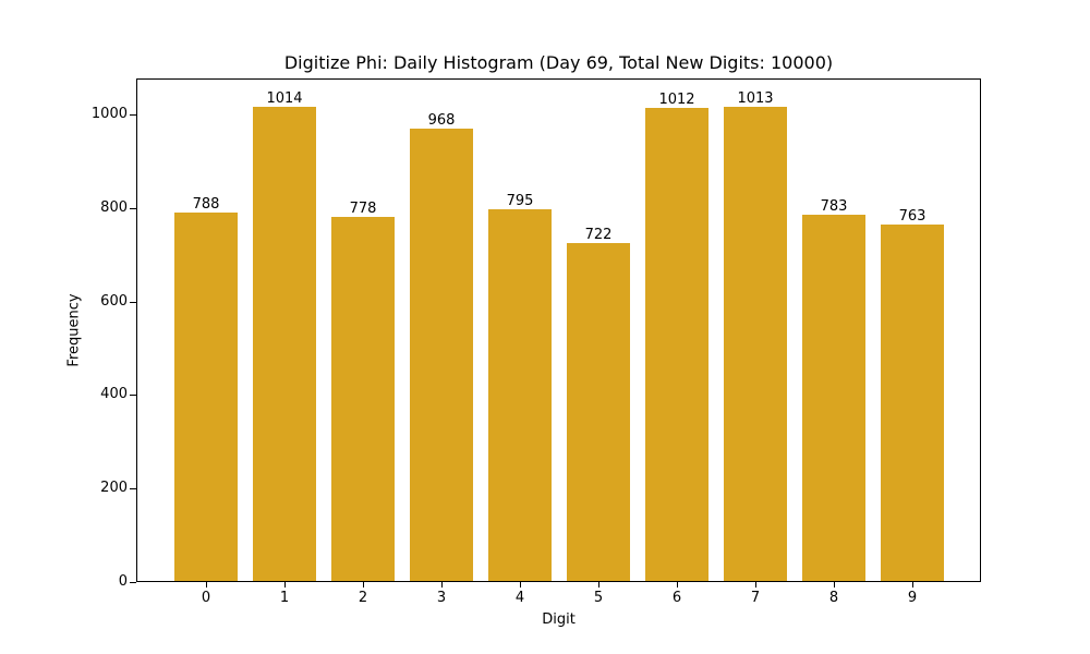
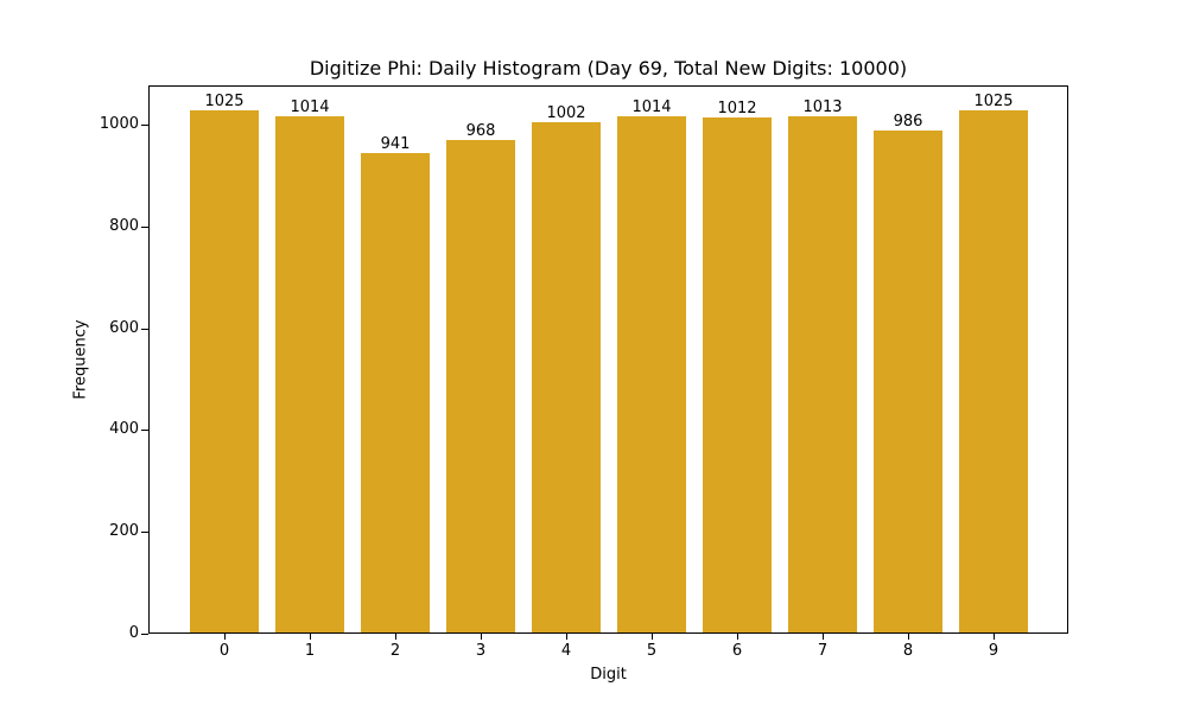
0: 788 -> 1025
2: 778 -> 941
4: 795 -> 1002
5: 722 -> 1014
8: 783 -> 986
9: 763 -> 1025
